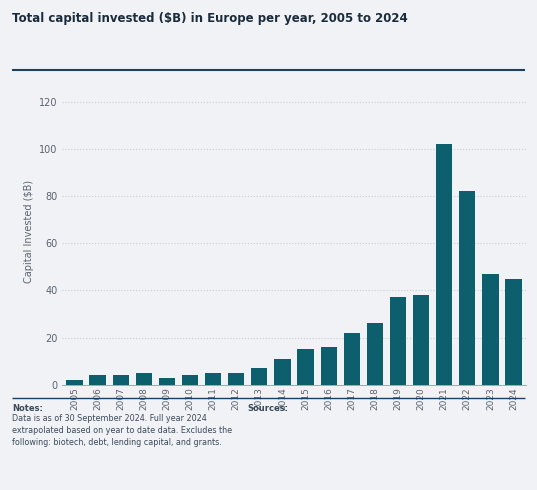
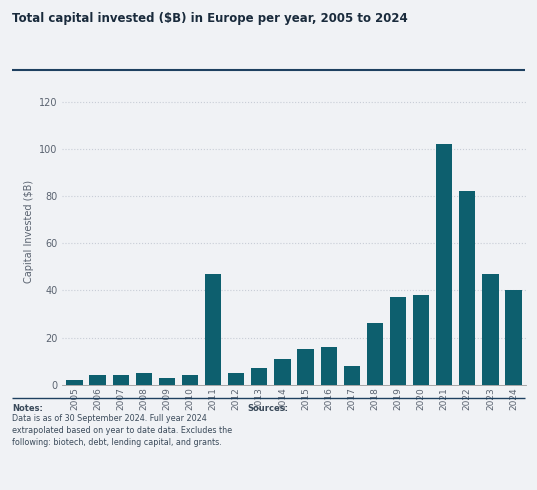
2011: 5 -> 47
2017: 22 -> 8
2024: 45 -> 40
